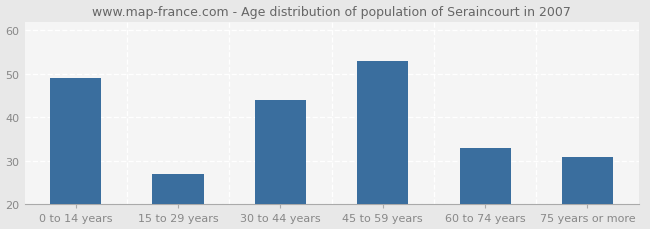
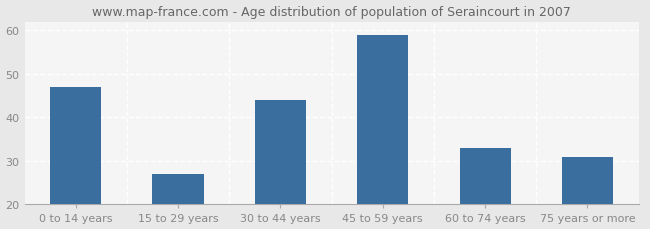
0 to 14 years: 49 -> 47
45 to 59 years: 53 -> 59
